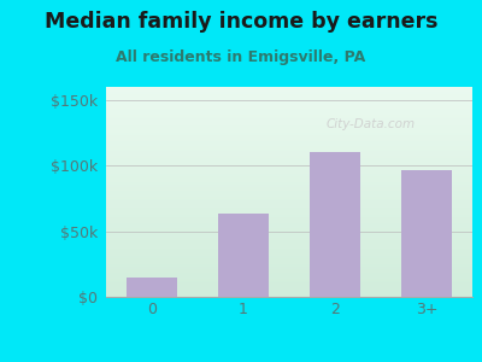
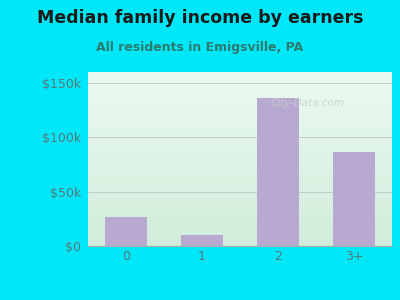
0: $15k -> $27k
1: $63k -> $10k
2: $110k -> $136k
3+: $97k -> $86k
